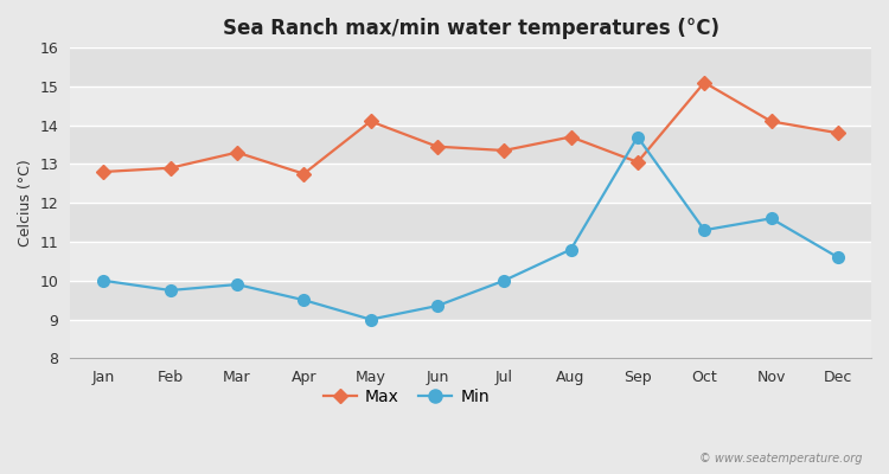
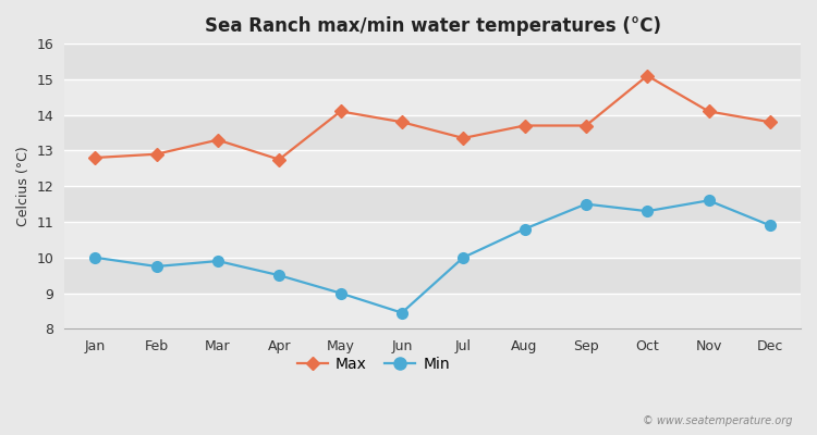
Max/Jun: 13.45 -> 13.80
Min/Jun: 9.35 -> 8.45
Max/Sep: 13.05 -> 13.70
Min/Sep: 13.70 -> 11.50
Min/Dec: 10.60 -> 10.90
